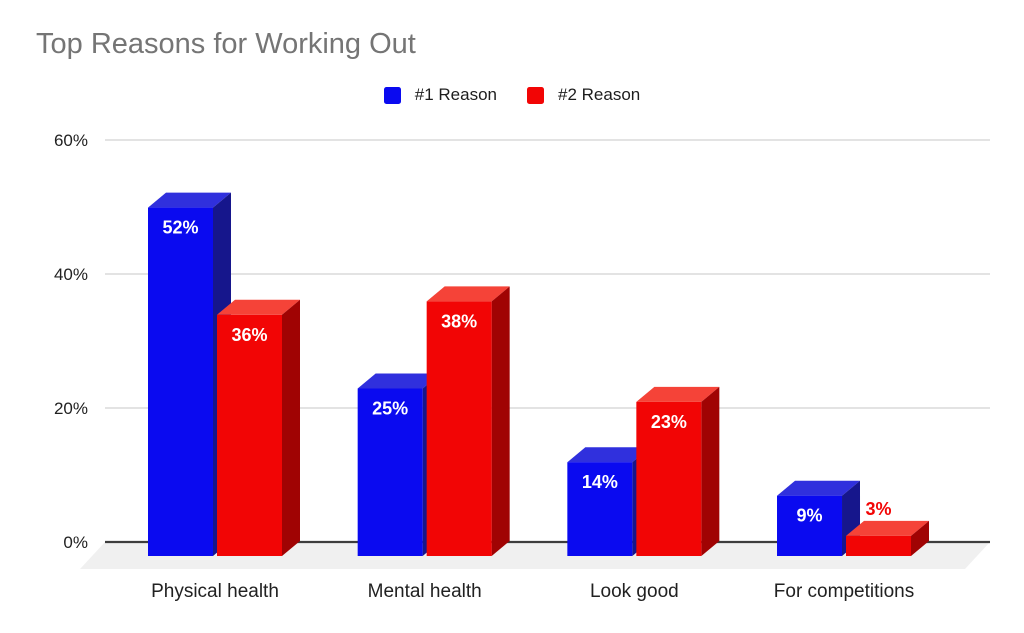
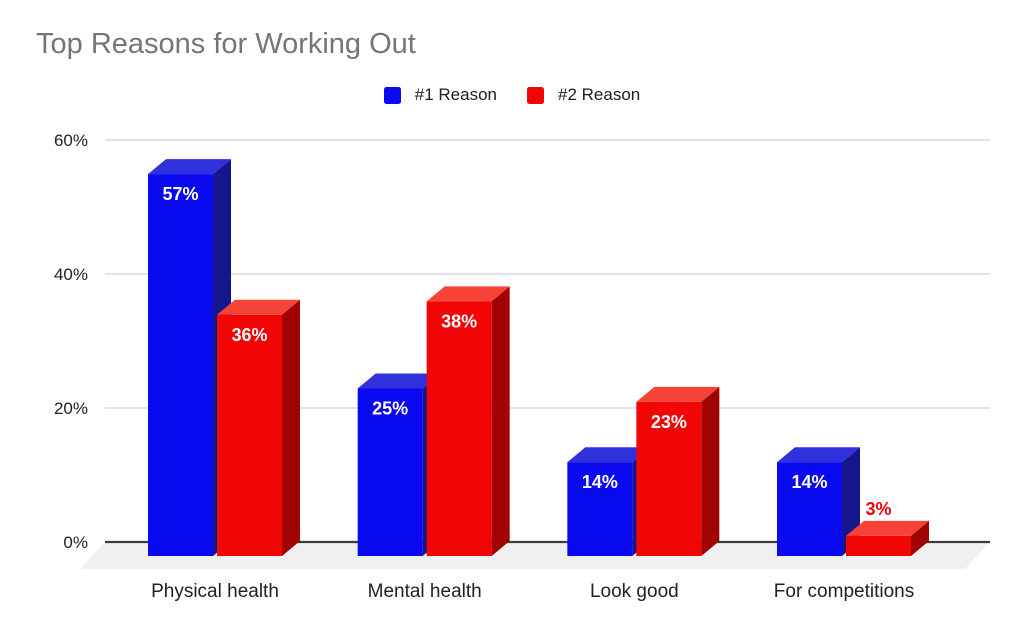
#1 Reason/Physical health: 52% -> 57%
#1 Reason/For competitions: 9% -> 14%
